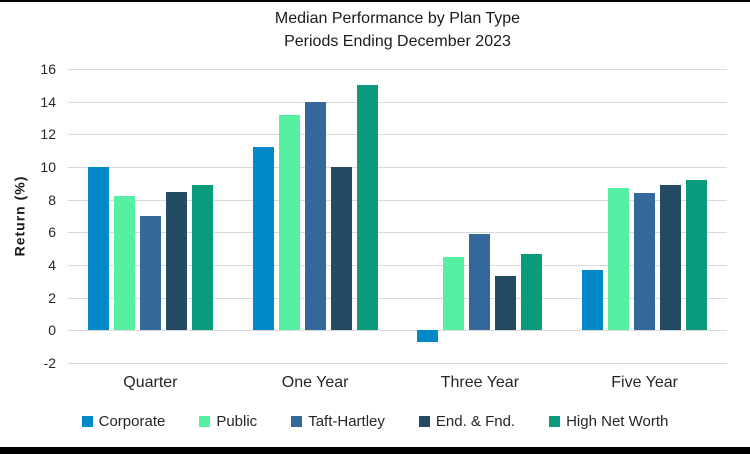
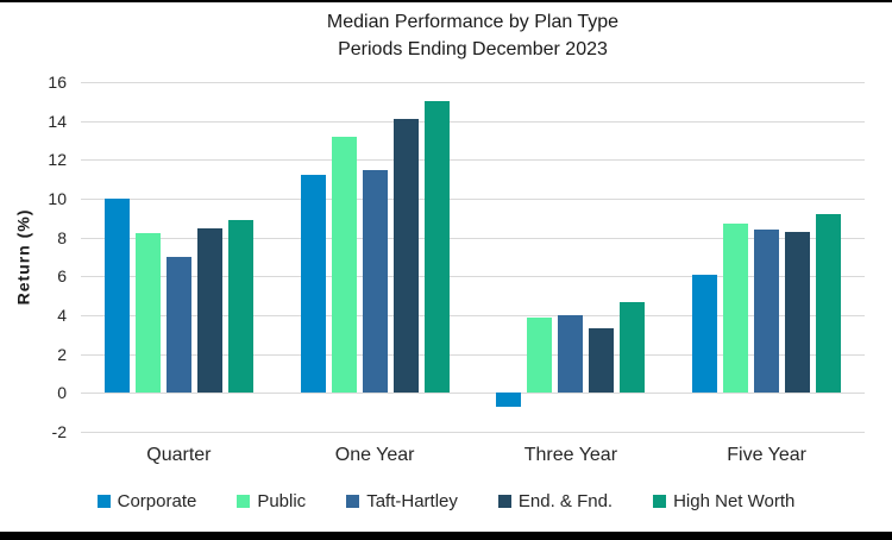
Taft-Hartley/One Year: 14.0 -> 11.5
End. & Fnd./One Year: 10.0 -> 14.1
Public/Three Year: 4.5 -> 3.9
Taft-Hartley/Three Year: 5.9 -> 4.0
Corporate/Five Year: 3.7 -> 6.1
End. & Fnd./Five Year: 8.9 -> 8.3
